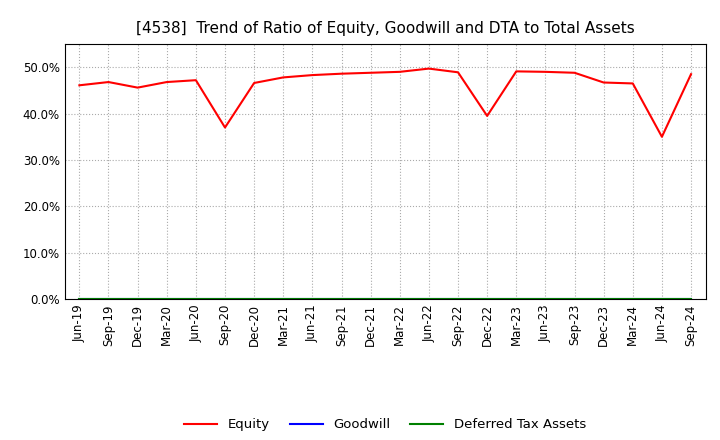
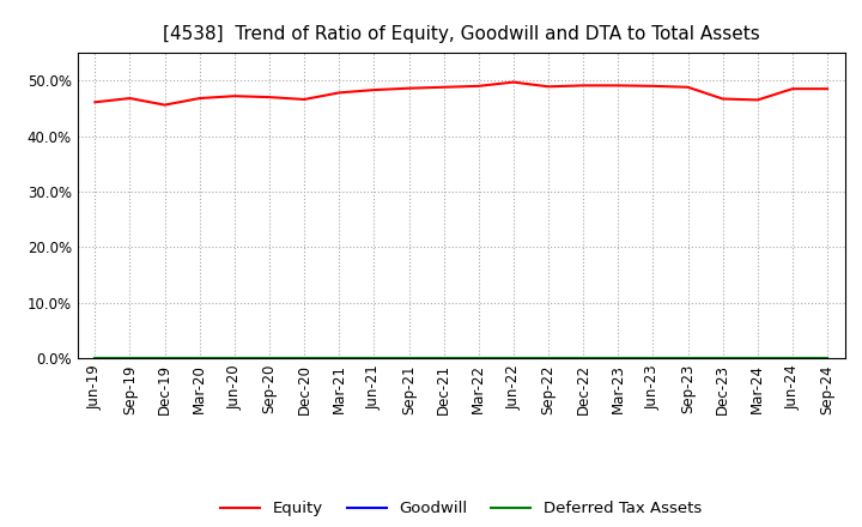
Equity/Sep-20: 37.0% -> 47.0%
Equity/Dec-22: 39.5% -> 49.1%
Equity/Jun-24: 35.0% -> 48.5%
